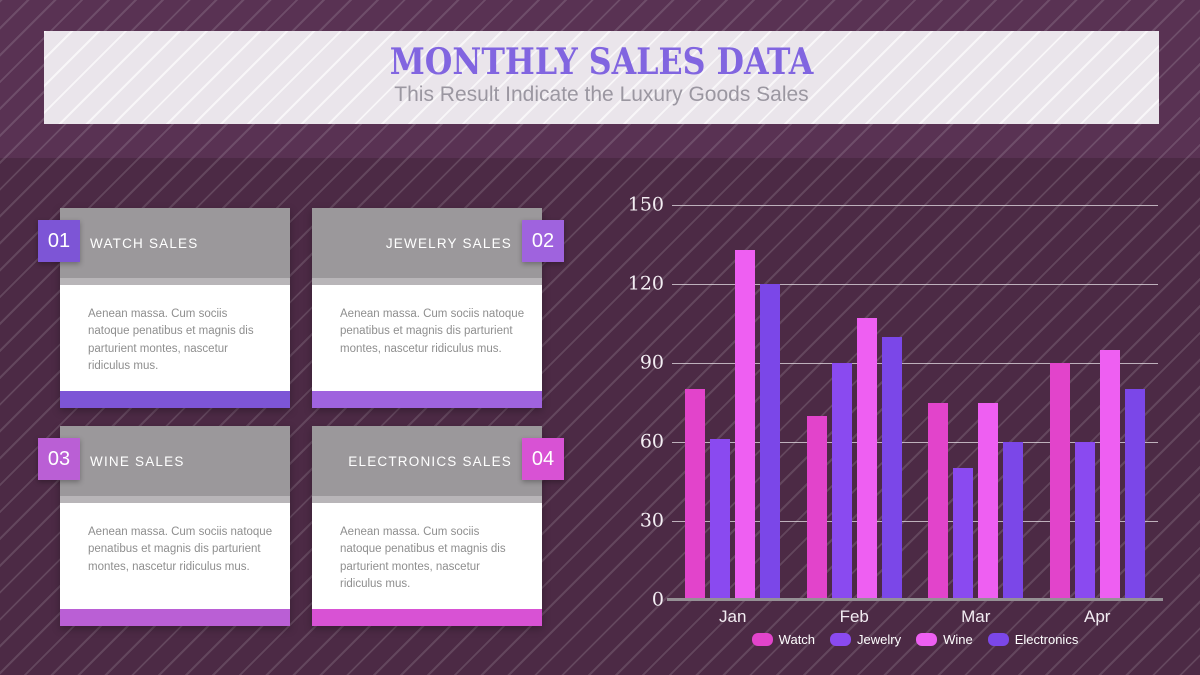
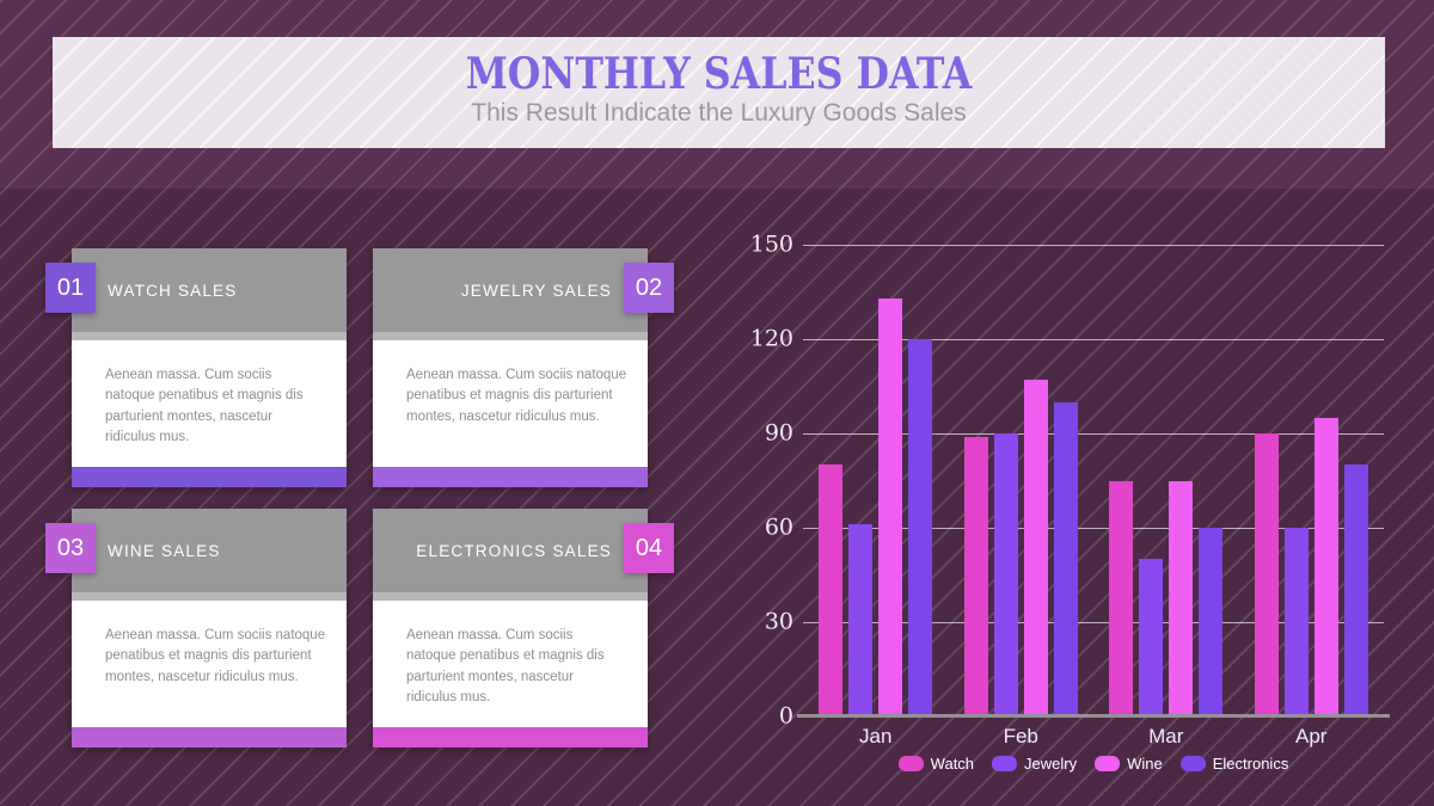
Watch/Feb: 70 -> 89
